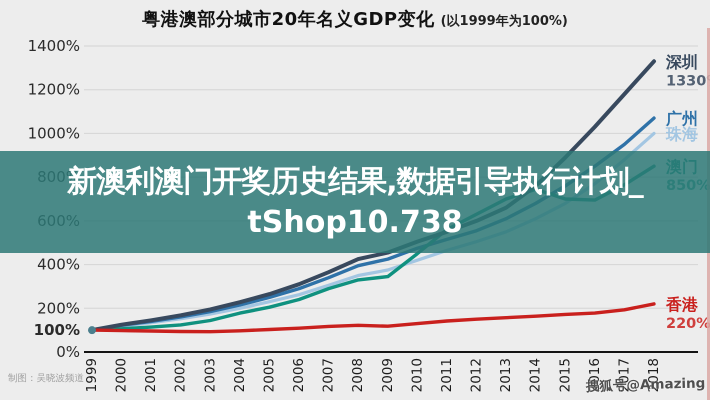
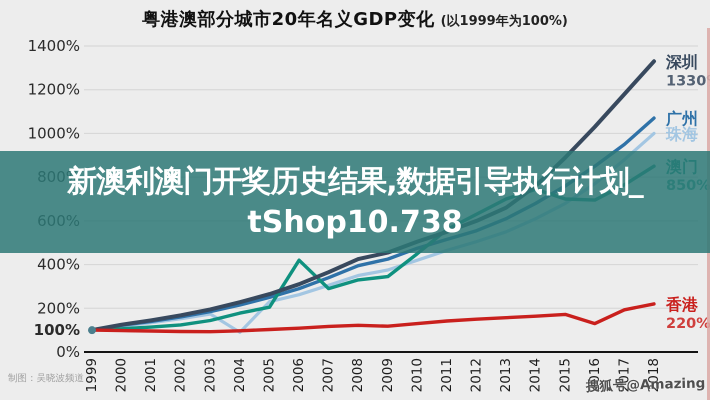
珠海/2004: 200% -> 90%
澳门/2006: 240% -> 420%
香港/2016: 180% -> 130%
